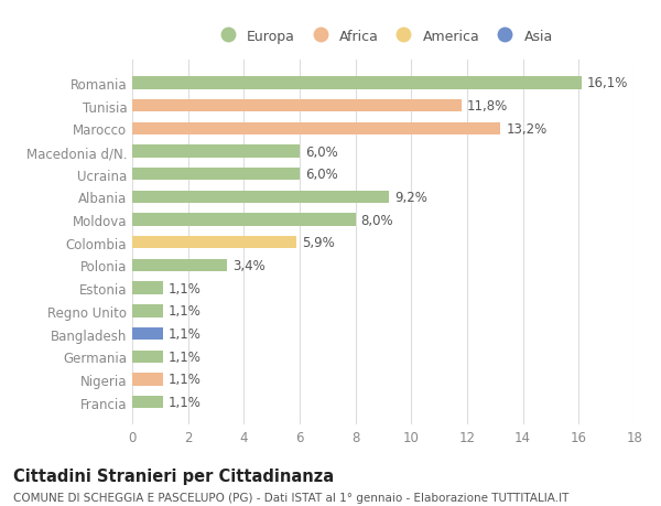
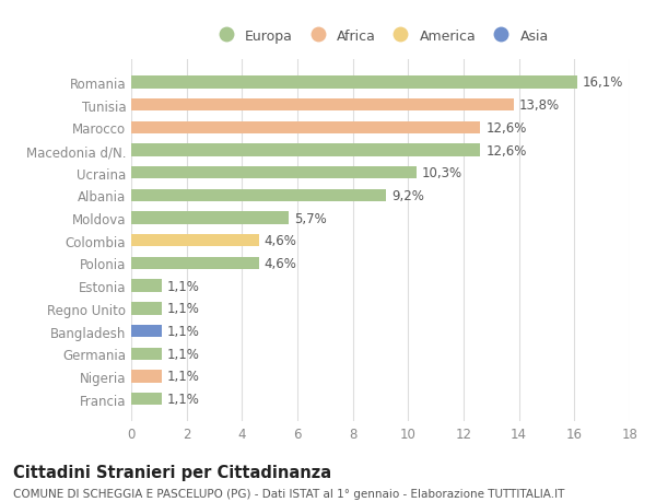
Tunisia: 11,8% -> 13,8%
Marocco: 13,2% -> 12,6%
Macedonia d/N.: 6,0% -> 12,6%
Ucraina: 6,0% -> 10,3%
Moldova: 8,0% -> 5,7%
Colombia: 5,9% -> 4,6%
Polonia: 3,4% -> 4,6%
